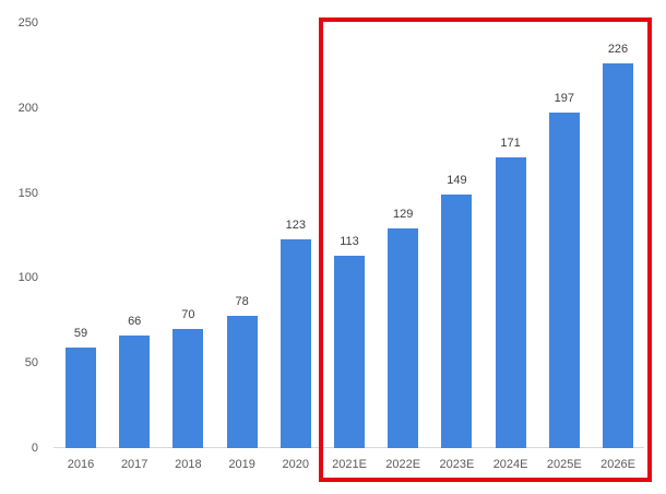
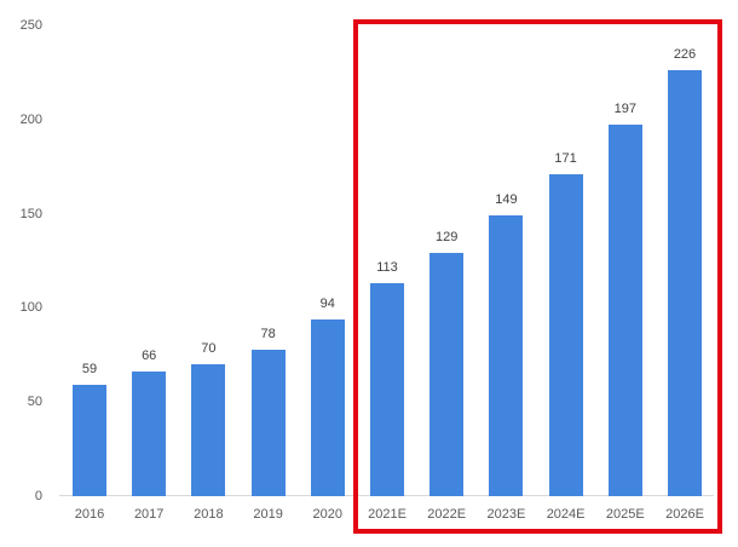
2020: 123 -> 94
